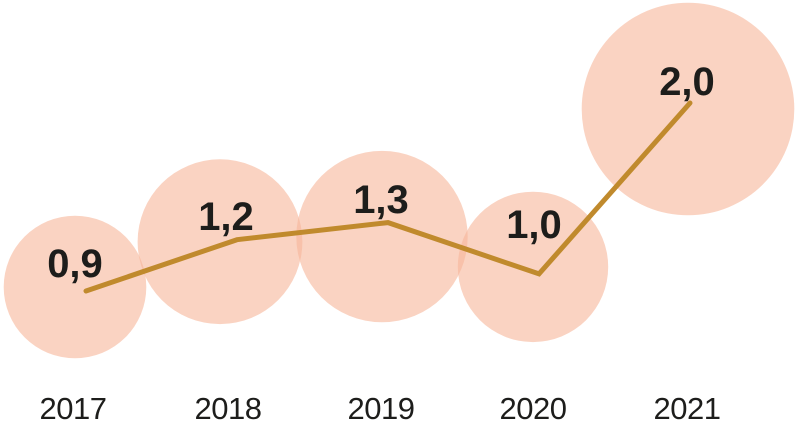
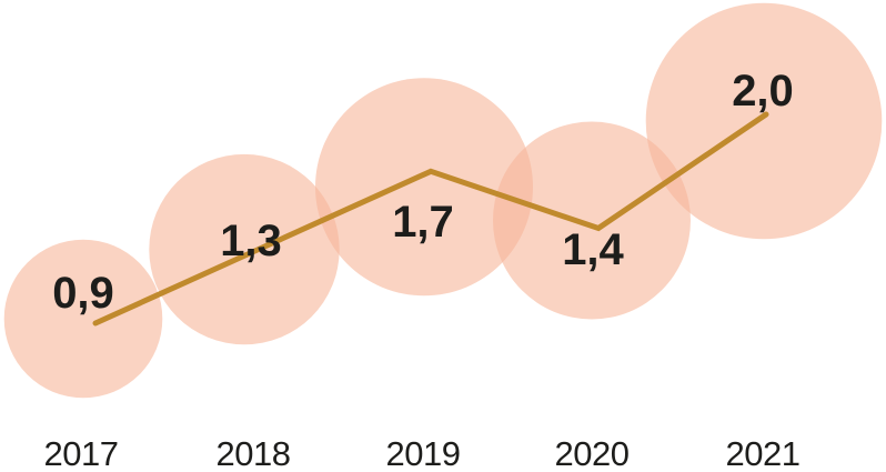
2018: 1,2 -> 1,3
2019: 1,3 -> 1,7
2020: 1,0 -> 1,4
